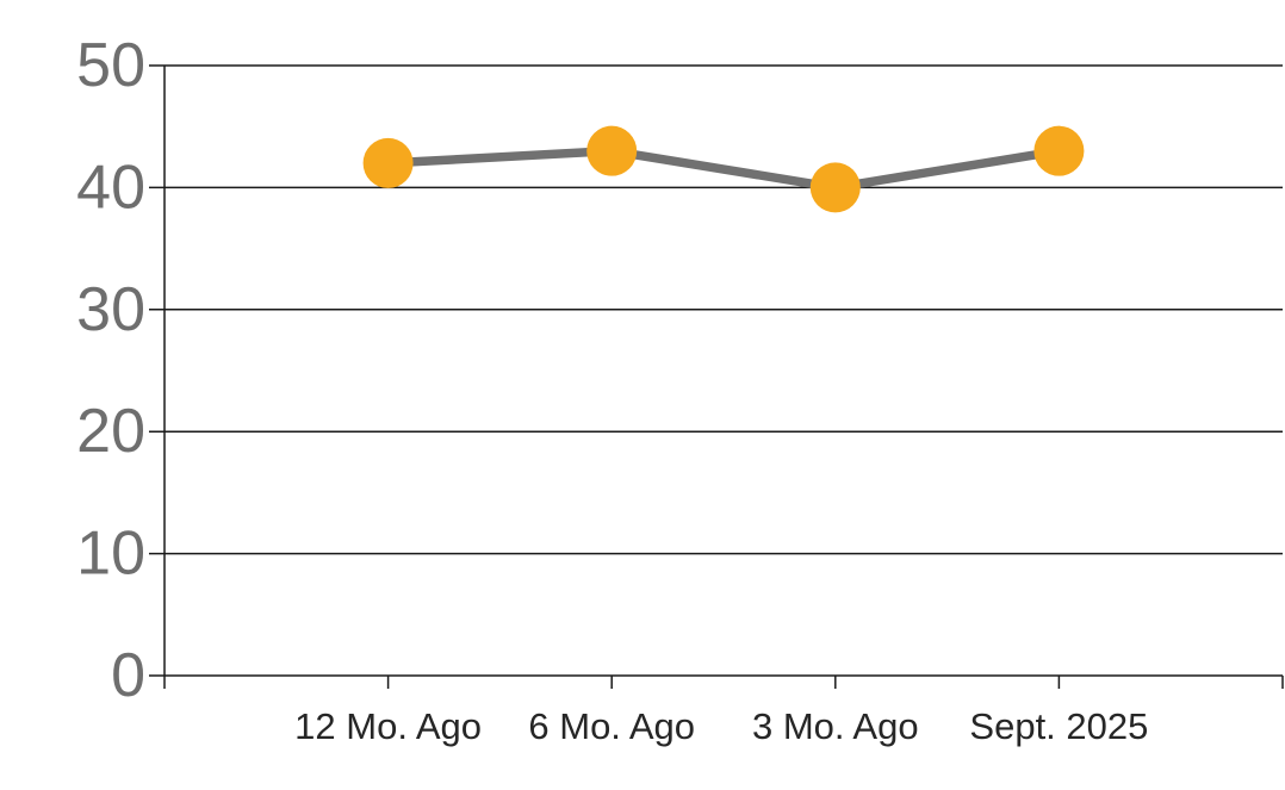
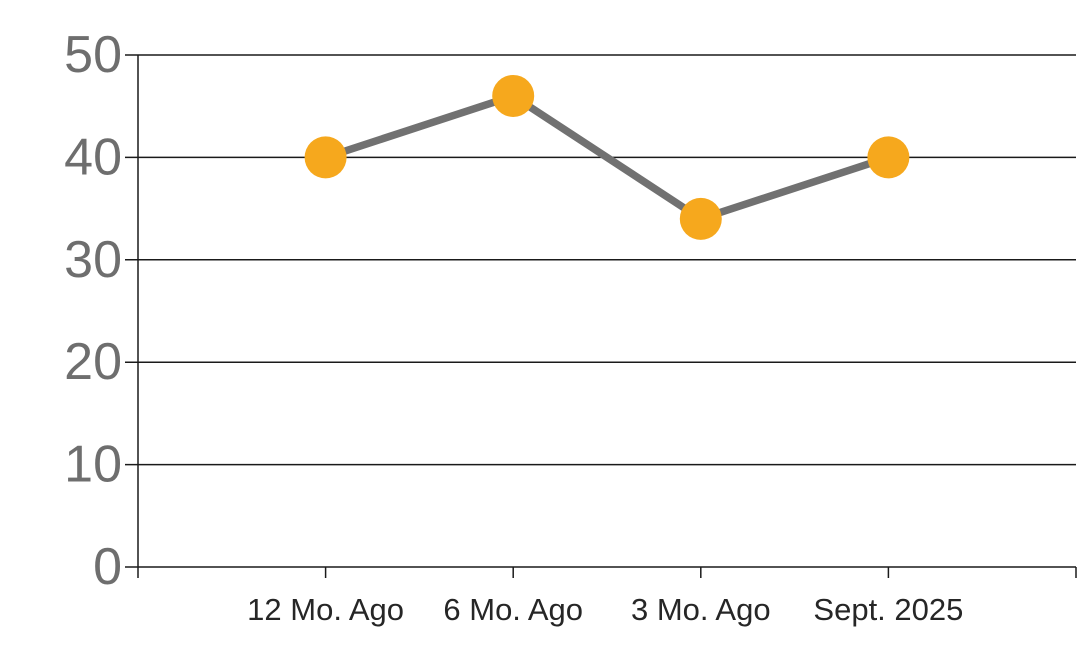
12 Mo. Ago: 42 -> 40
6 Mo. Ago: 43 -> 46
3 Mo. Ago: 40 -> 34
Sept. 2025: 43 -> 40
